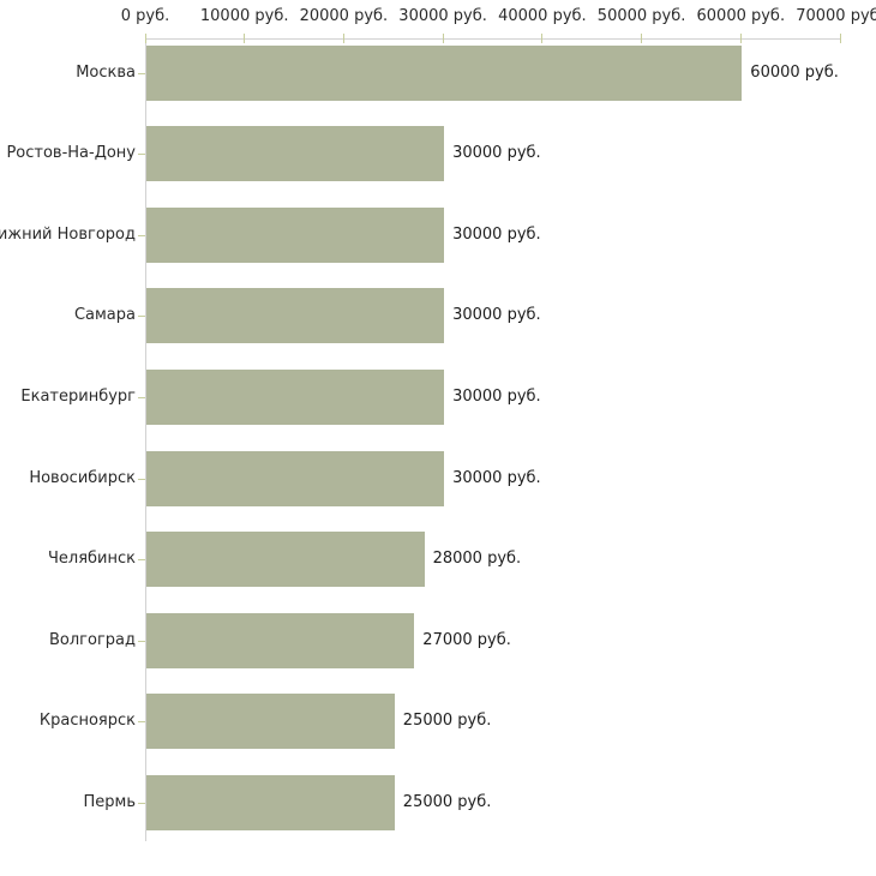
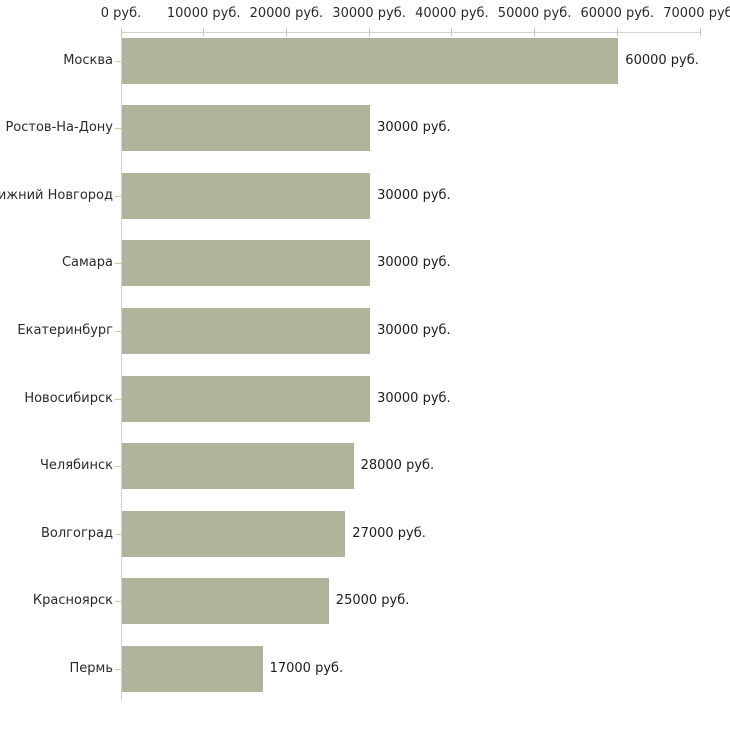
Пермь: 25000 -> 17000
